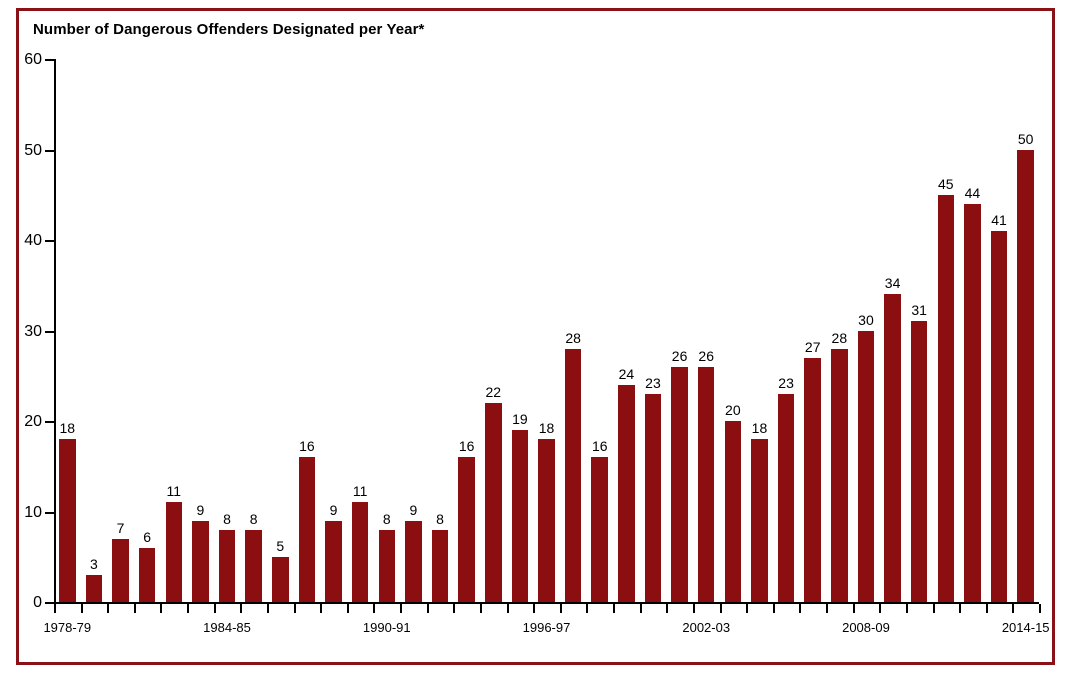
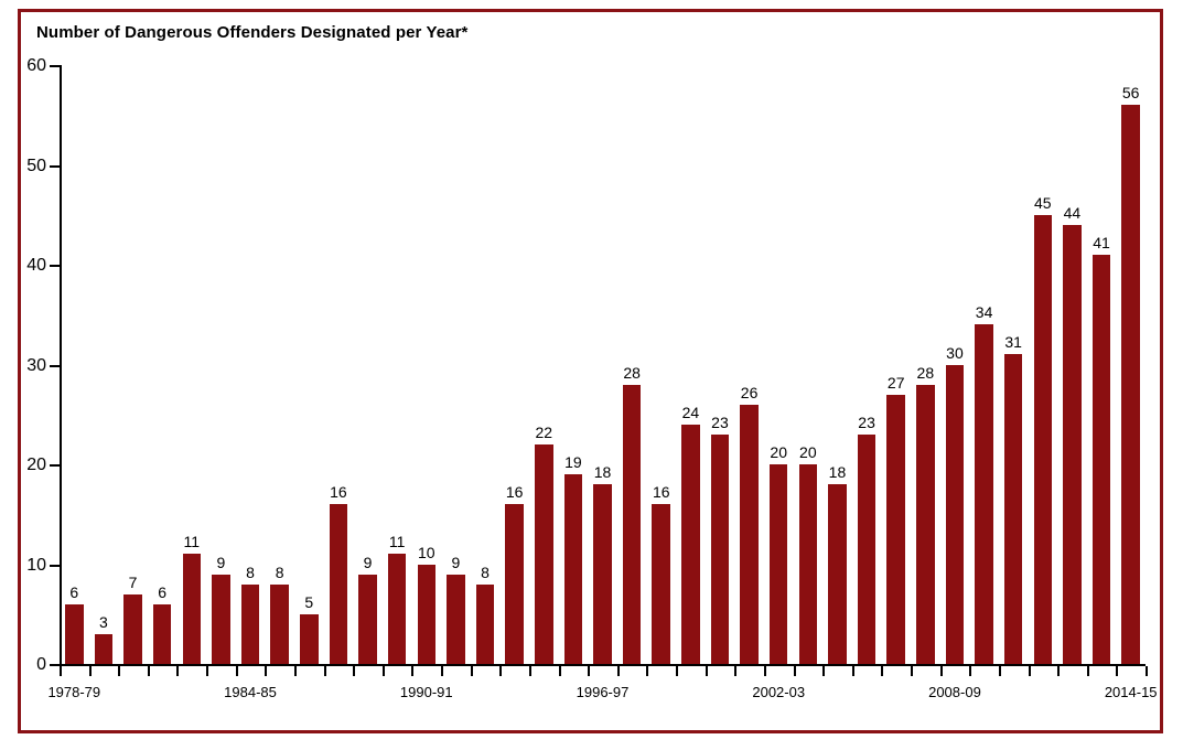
1978-79: 18 -> 6
1990-91: 8 -> 10
2002-03: 26 -> 20
2014-15: 50 -> 56
